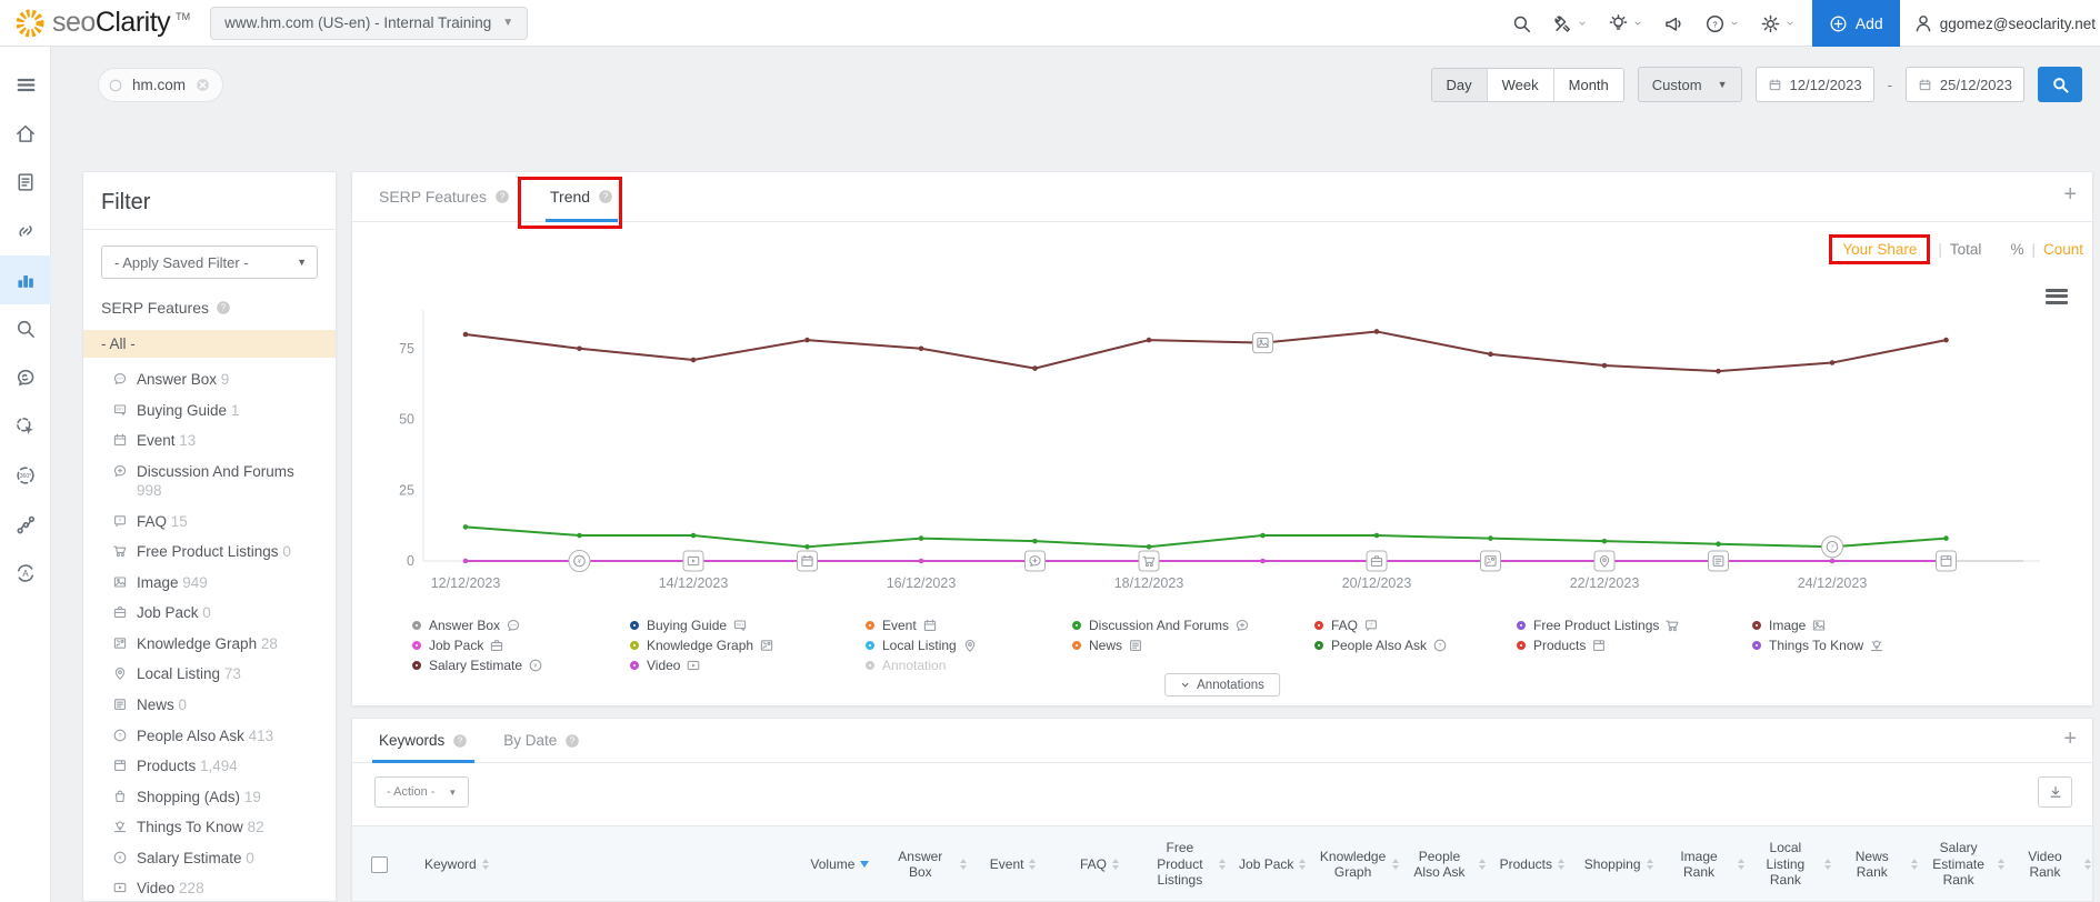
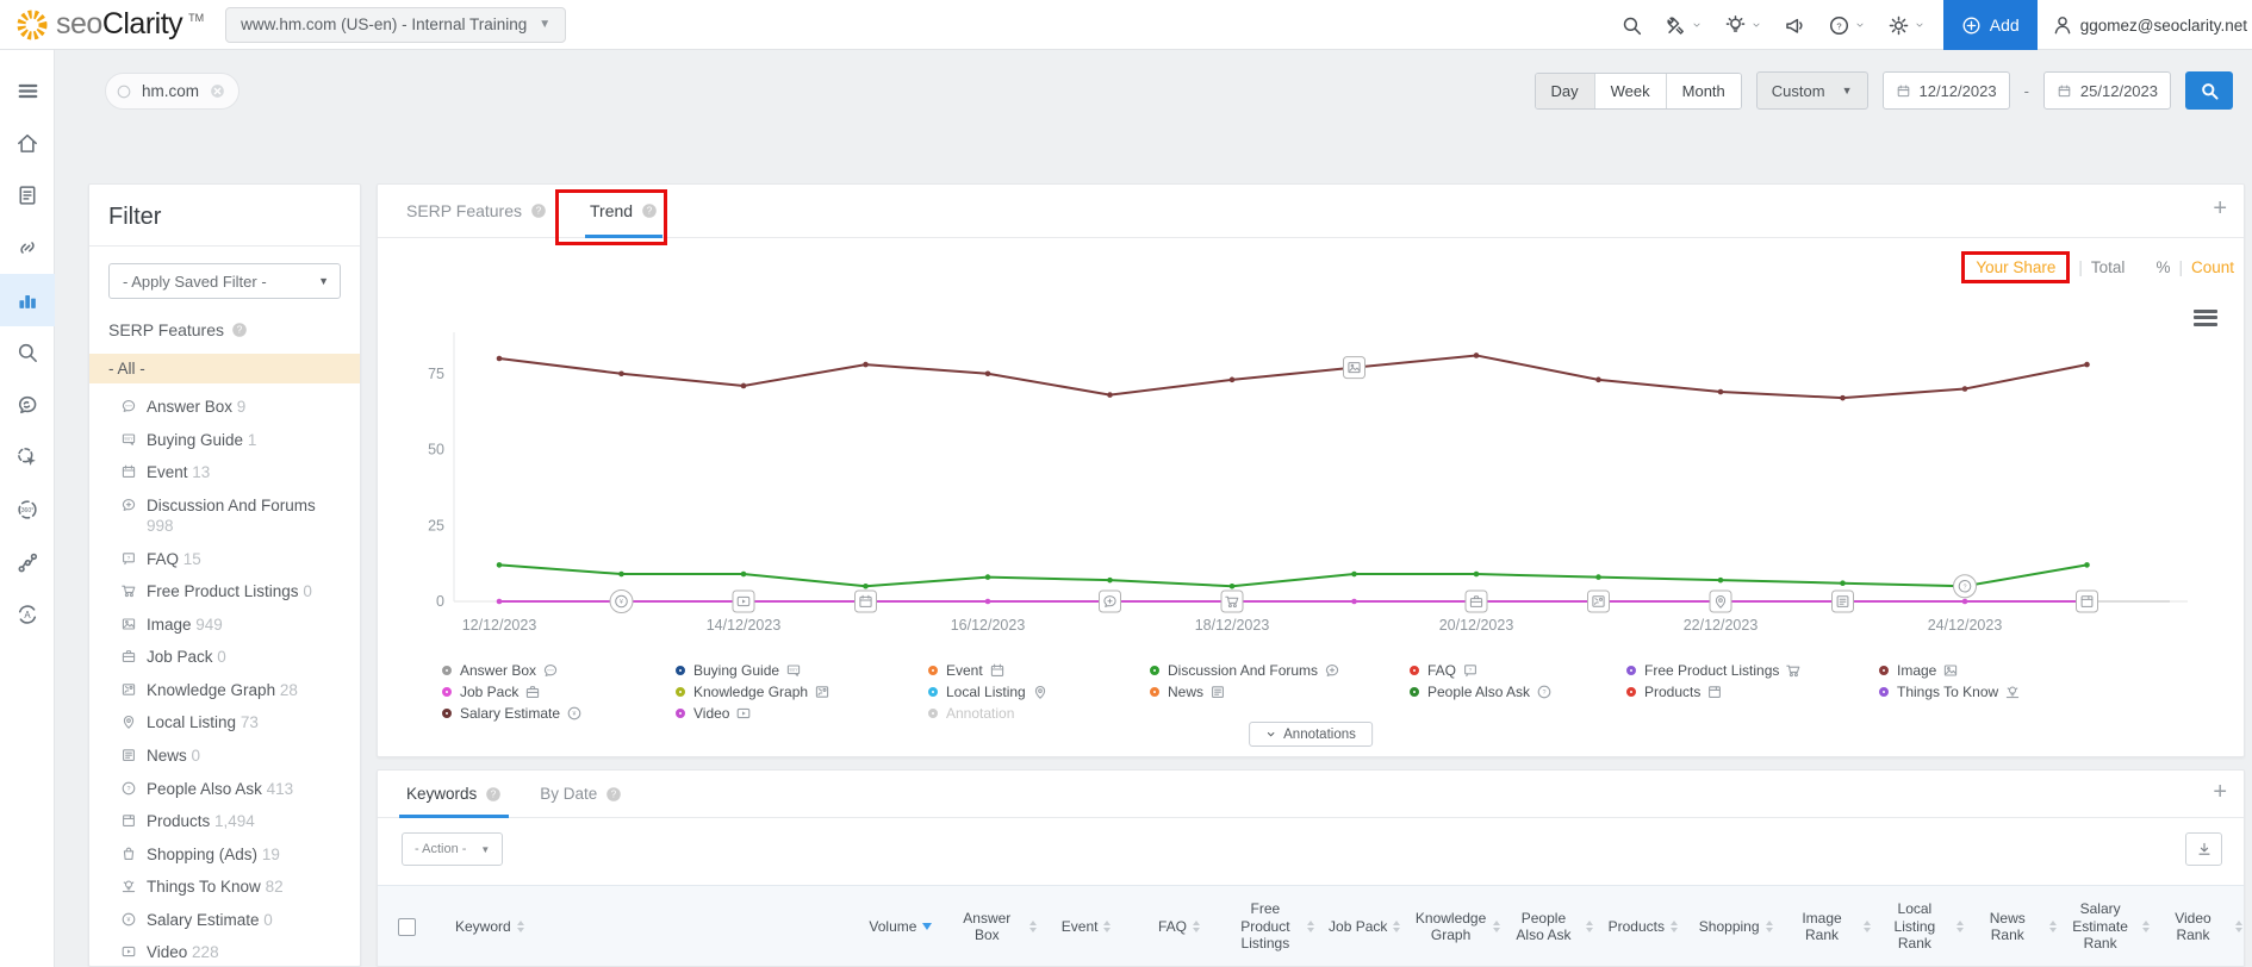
Image/18/12/2023: 78 -> 73
Discussion And Forums/25/12/2023: 8 -> 12
